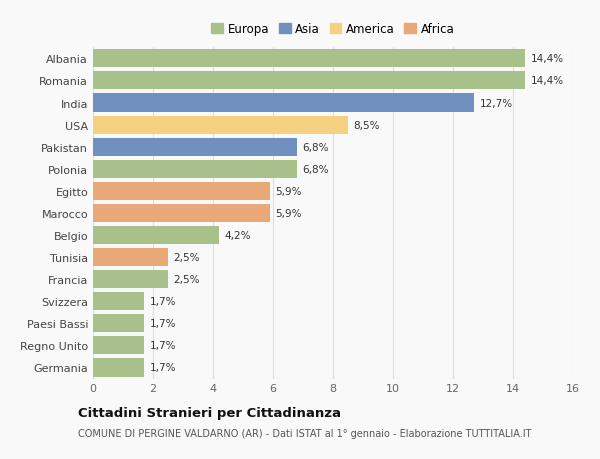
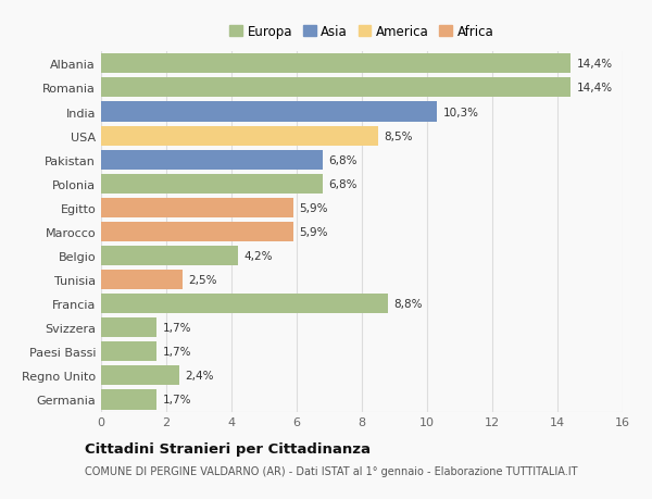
India: 12,7% -> 10,3%
Francia: 2,5% -> 8,8%
Regno Unito: 1,7% -> 2,4%
